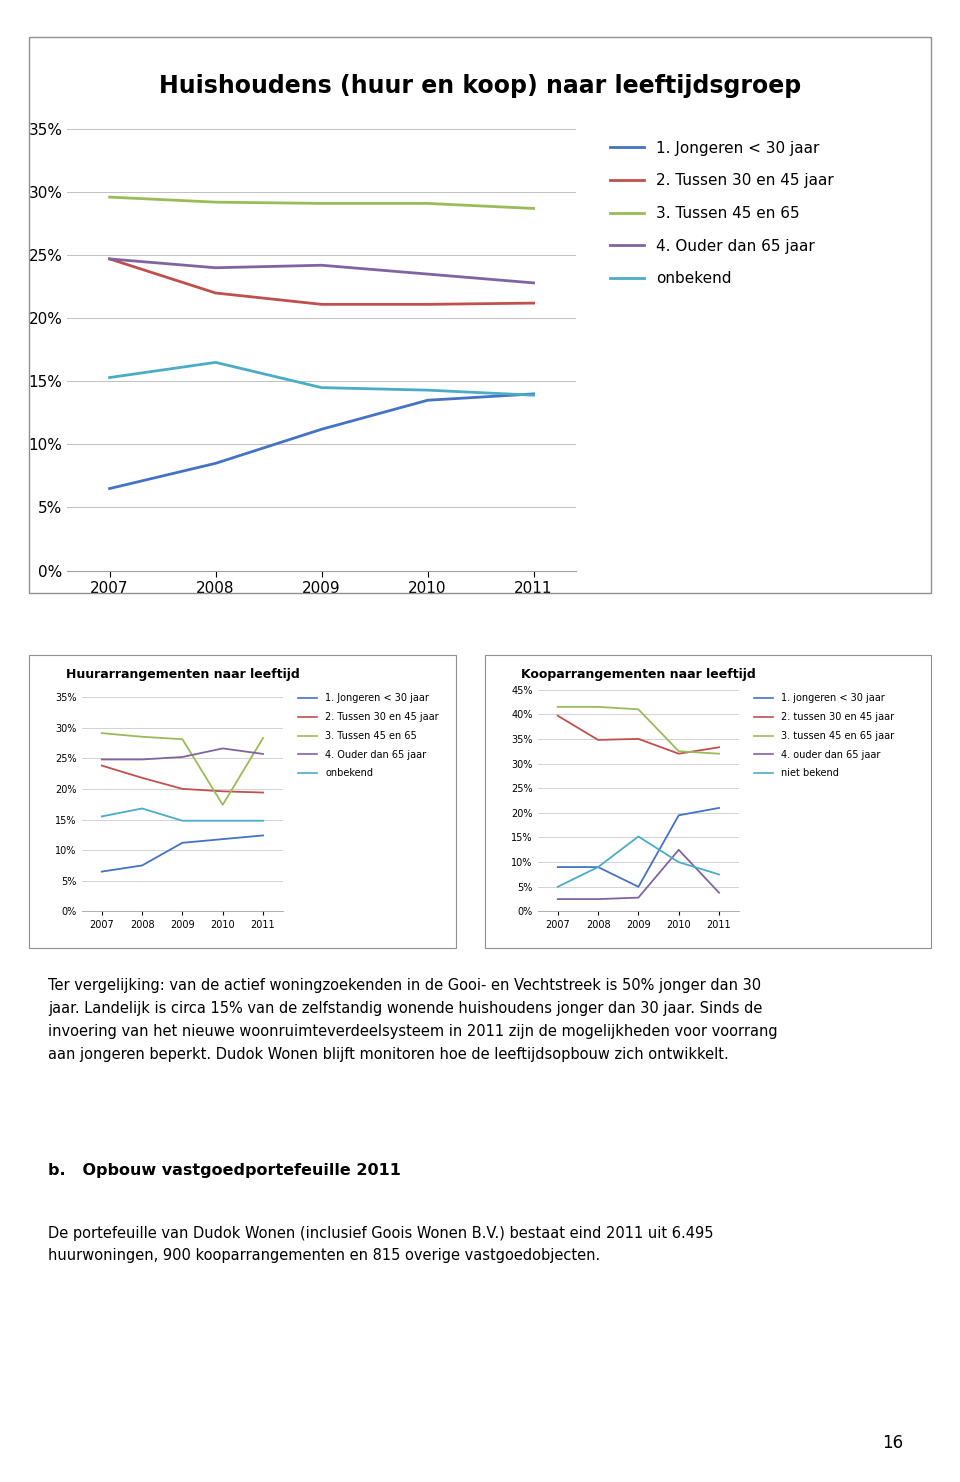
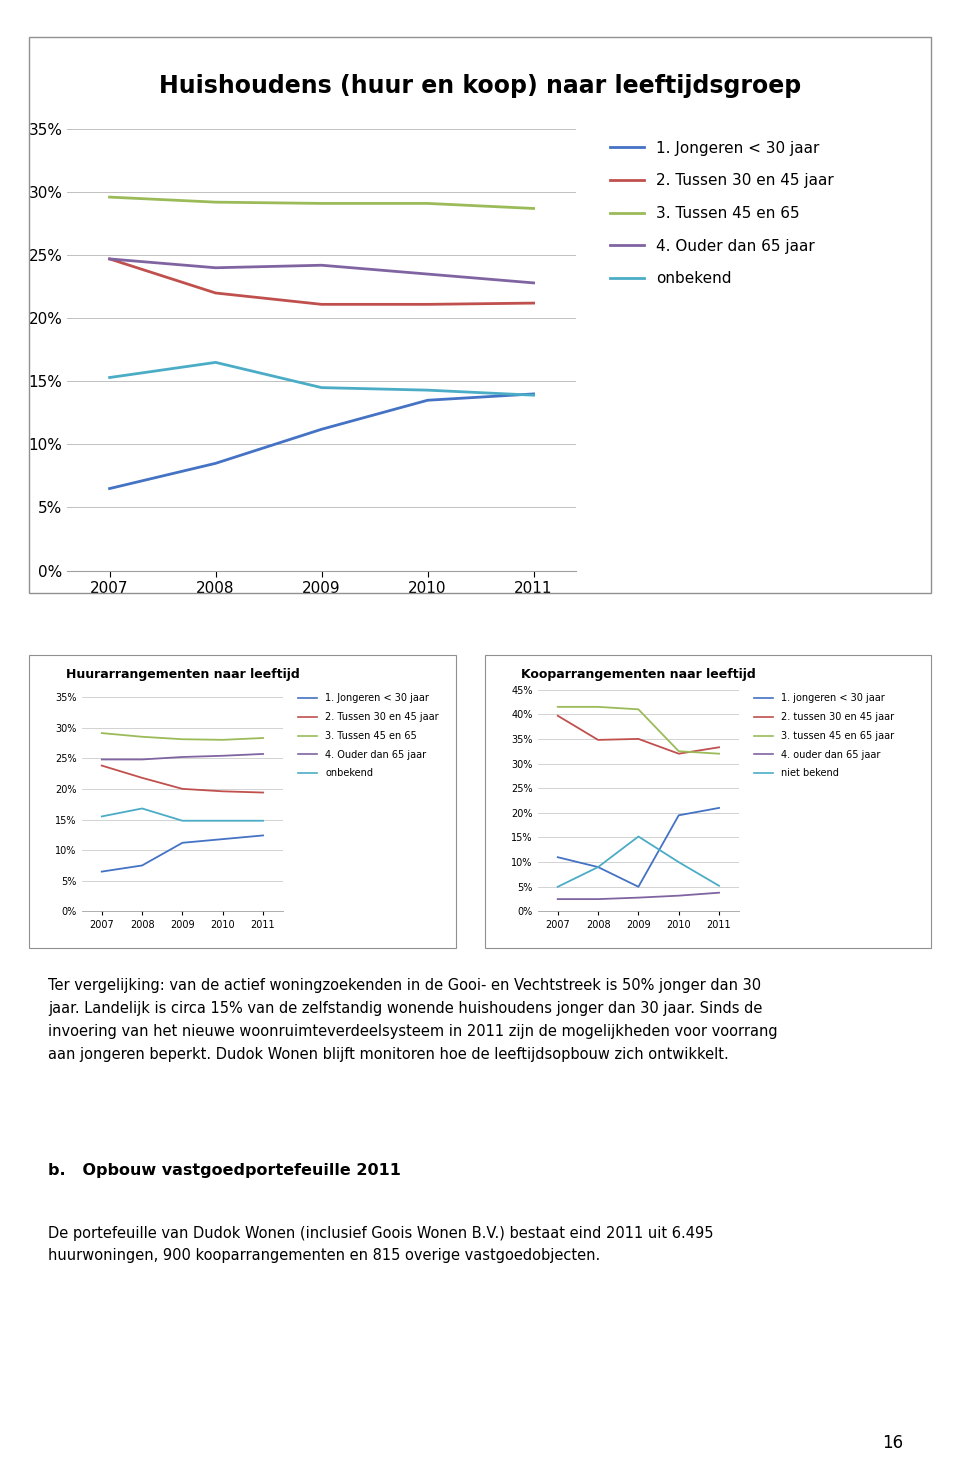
Huurarrangementen naar leeftijd/3. Tussen 45 en 65/2010: 17.4% -> 28.0%
Huurarrangementen naar leeftijd/4. Ouder dan 65 jaar/2010: 26.6% -> 25.4%
Kooparrangementen naar leeftijd/1. jongeren < 30 jaar/2007: 9.0% -> 11.0%
Kooparrangementen naar leeftijd/4. ouder dan 65 jaar/2010: 12.5% -> 3.2%
Kooparrangementen naar leeftijd/niet bekend/2011: 7.5% -> 5.2%
